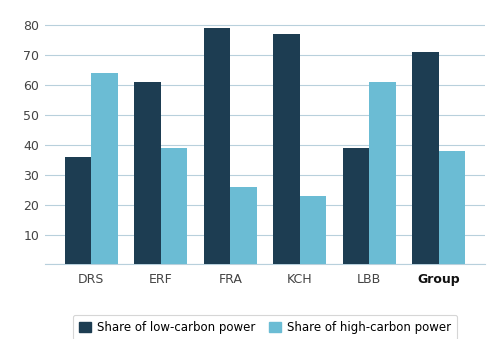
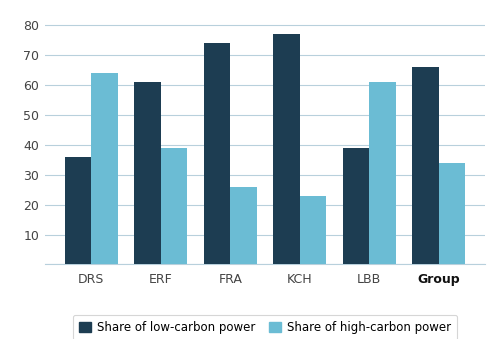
Share of low-carbon power/FRA: 79 -> 74
Share of low-carbon power/Group: 71 -> 66
Share of high-carbon power/Group: 38 -> 34
